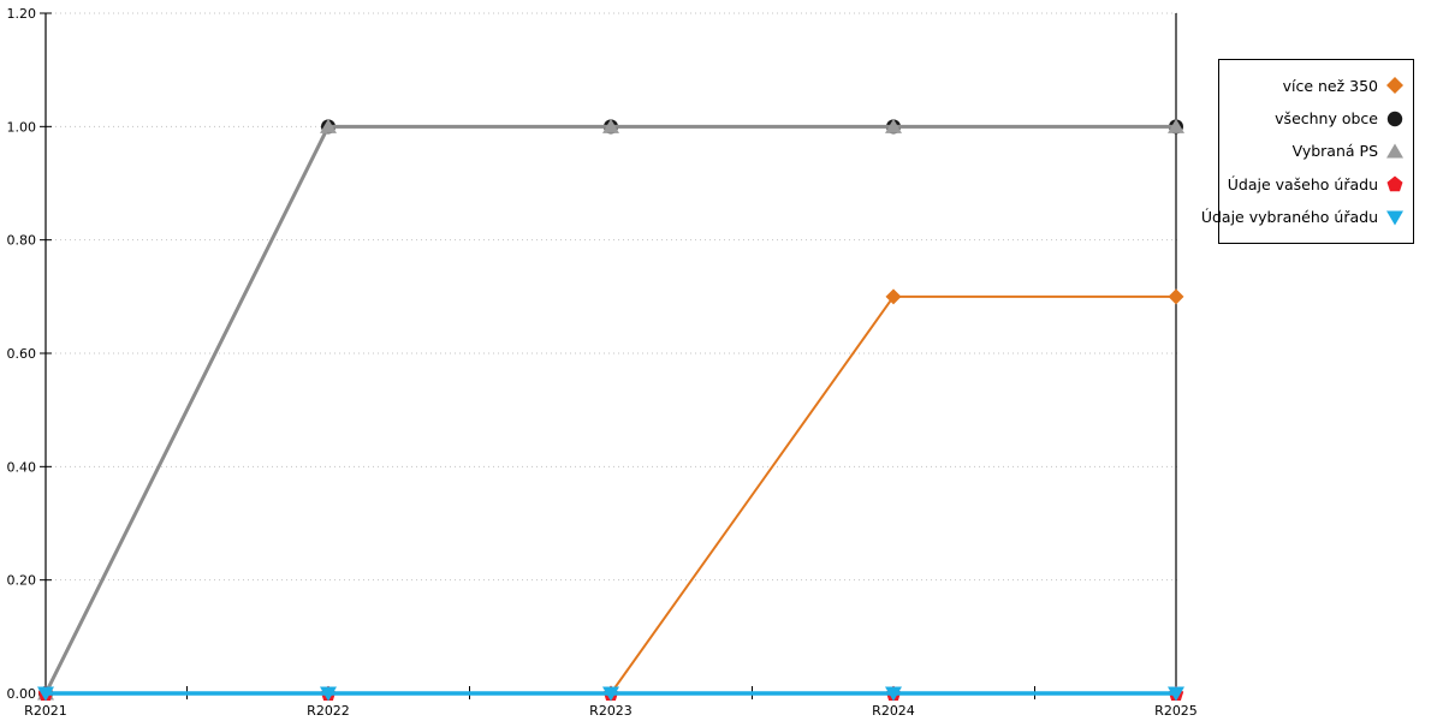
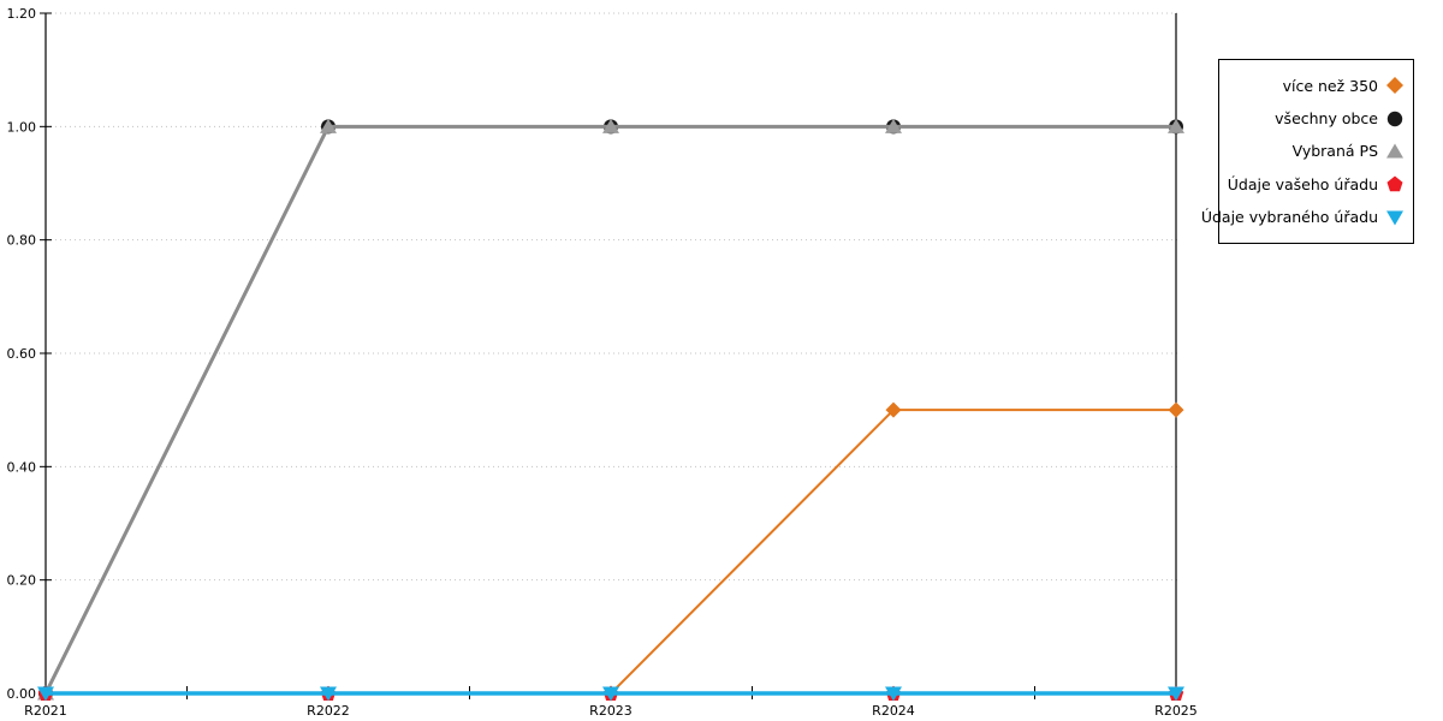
více než 350/R2024: 0.7 -> 0.5
více než 350/R2025: 0.7 -> 0.5
